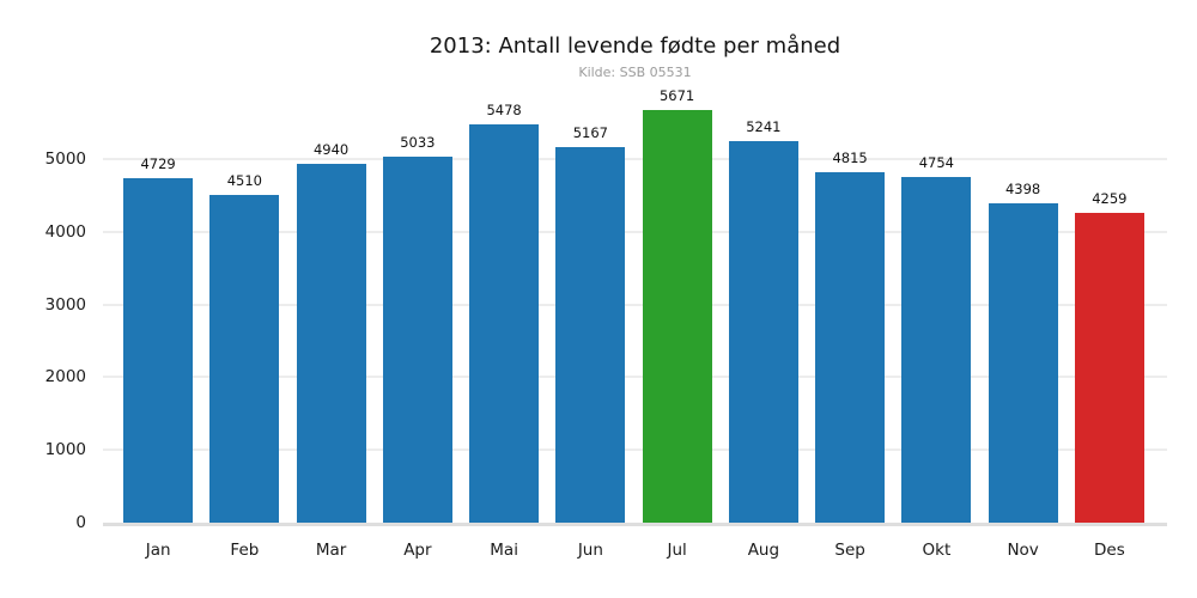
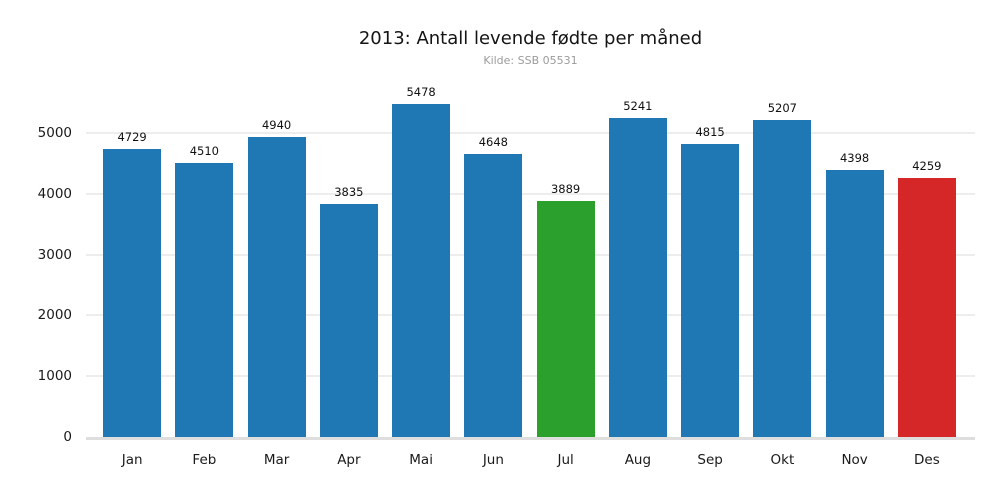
Apr: 5033 -> 3835
Jun: 5167 -> 4648
Jul: 5671 -> 3889
Okt: 4754 -> 5207
